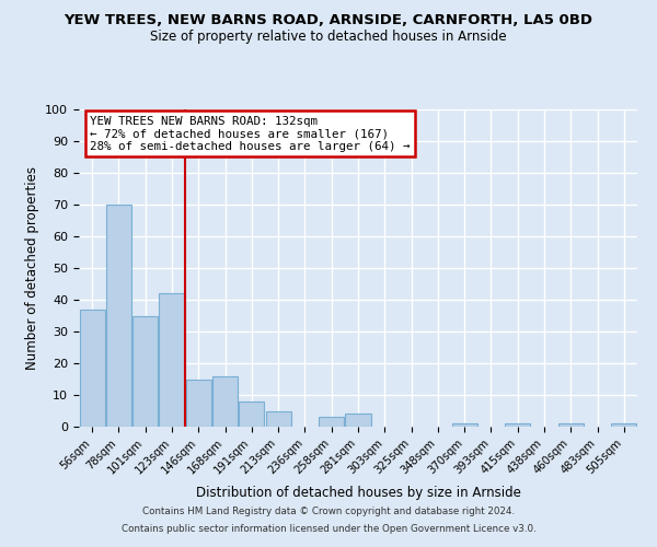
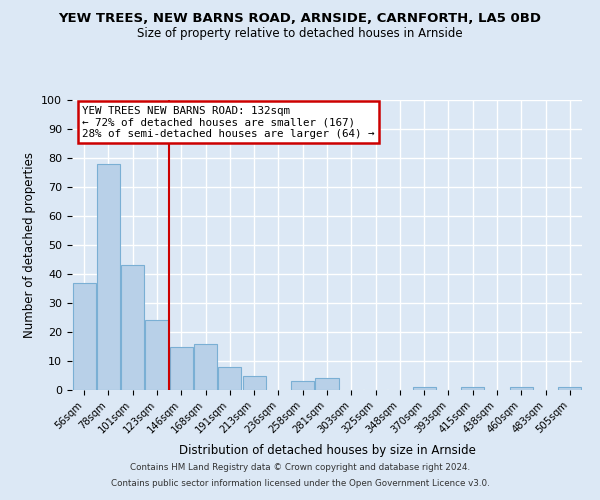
78sqm: 70 -> 78
101sqm: 35 -> 43
123sqm: 42 -> 24
